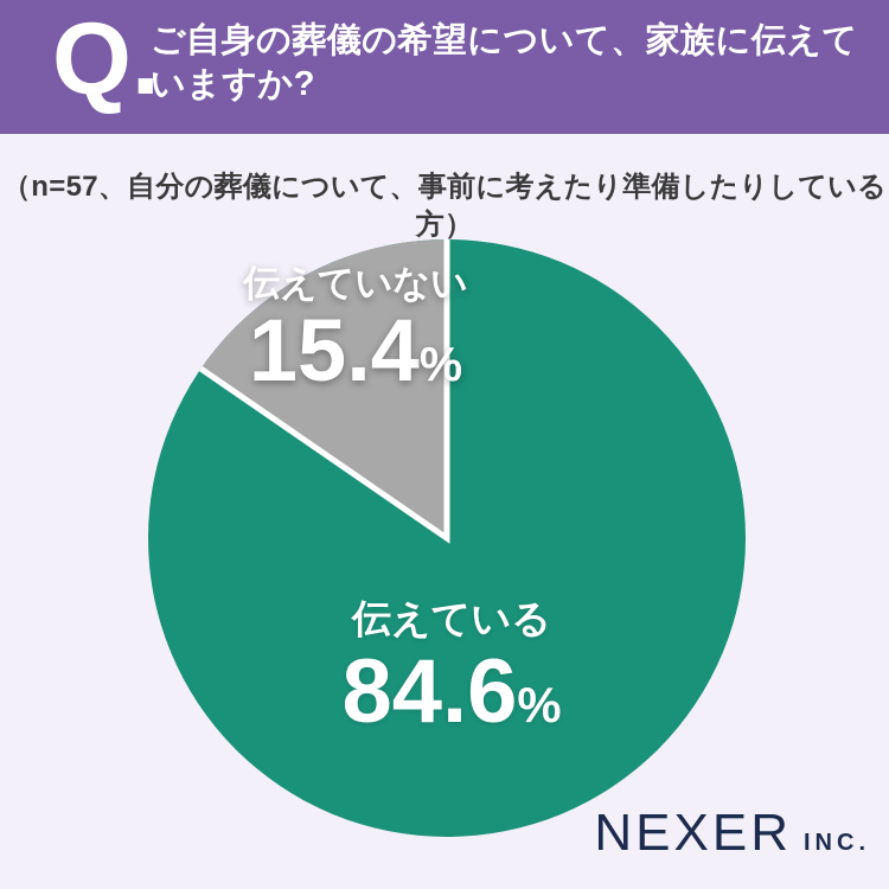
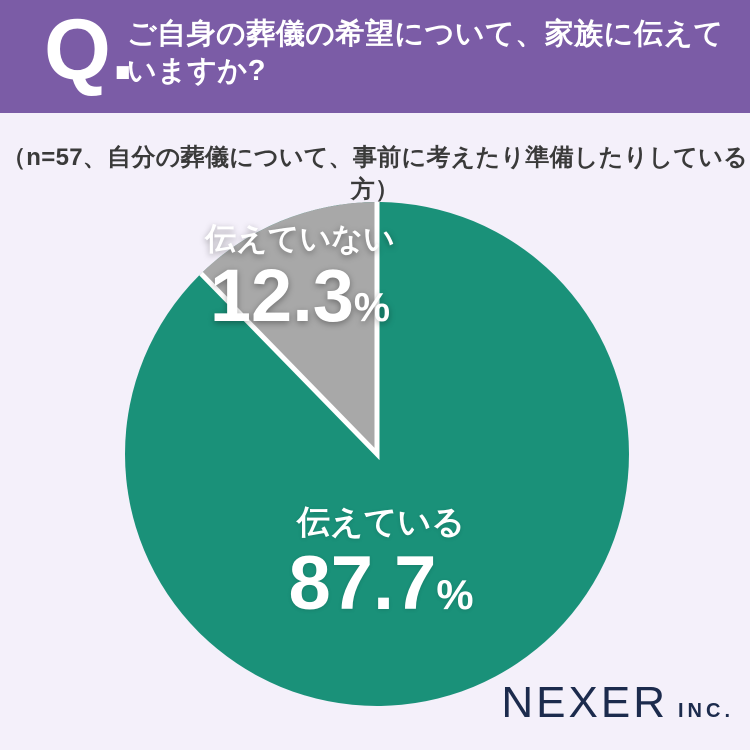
伝えている: 84.6 -> 87.7
伝えていない: 15.4 -> 12.3
